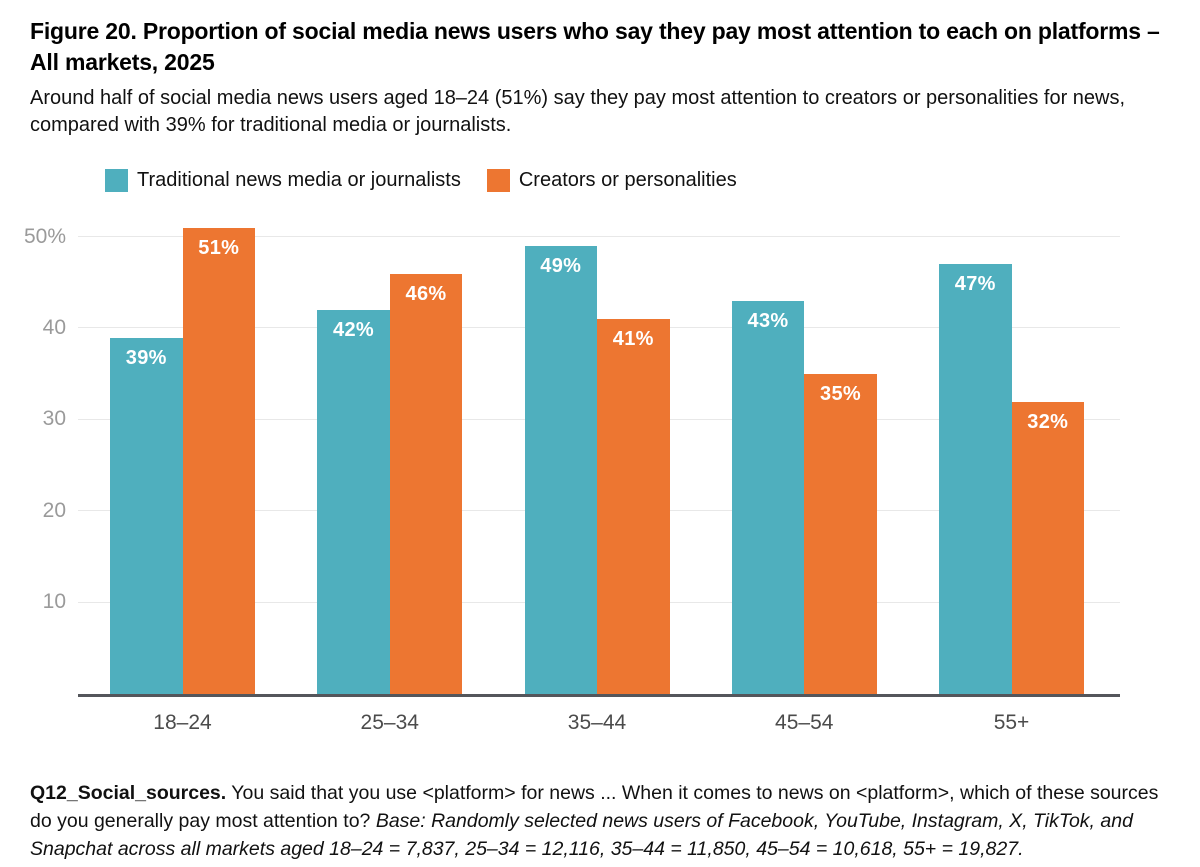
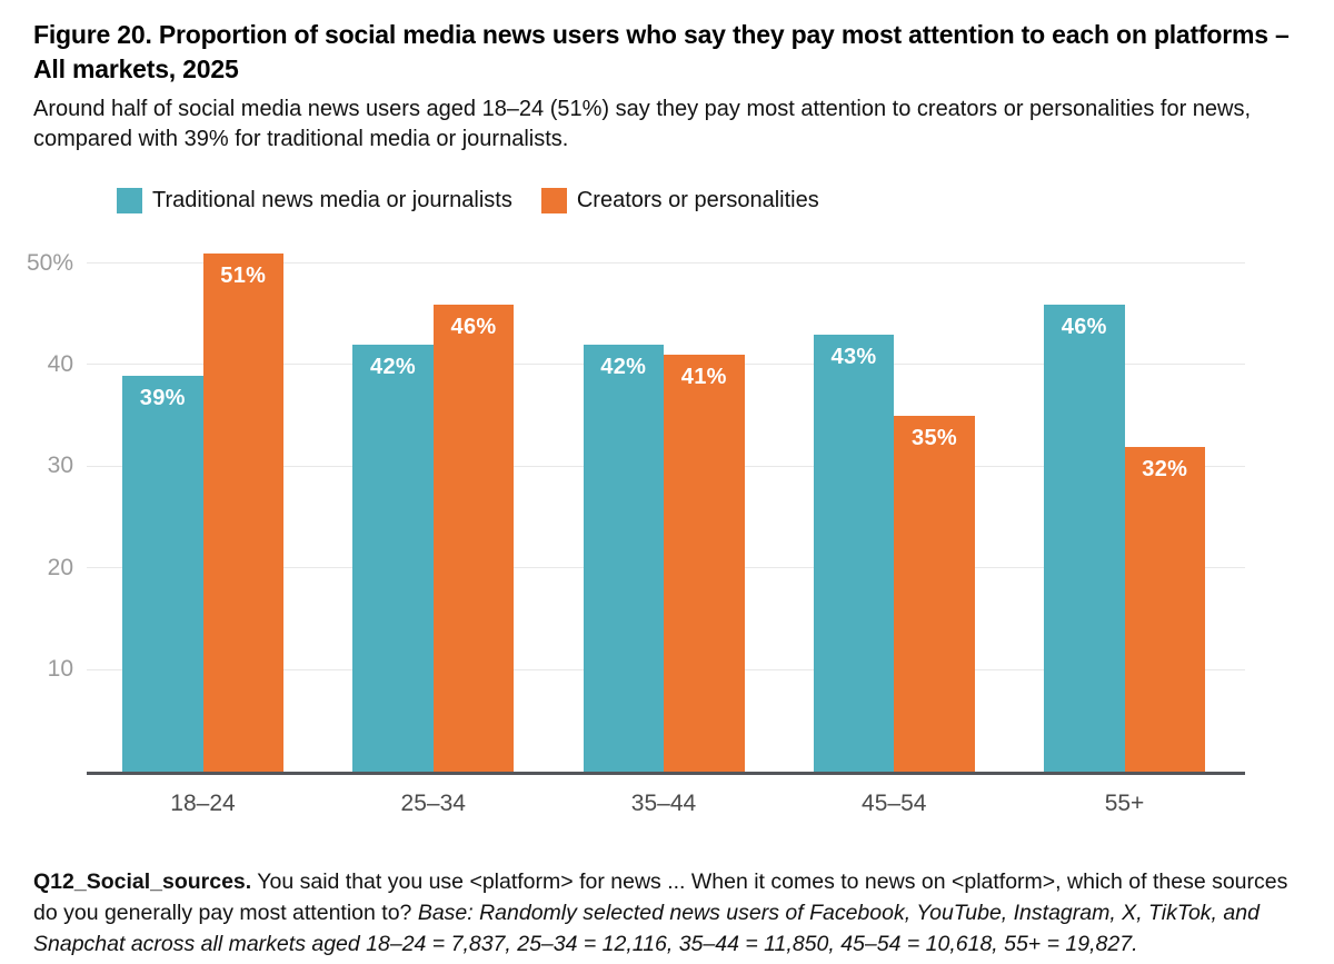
Traditional news media or journalists/35–44: 49% -> 42%
Traditional news media or journalists/55+: 47% -> 46%
